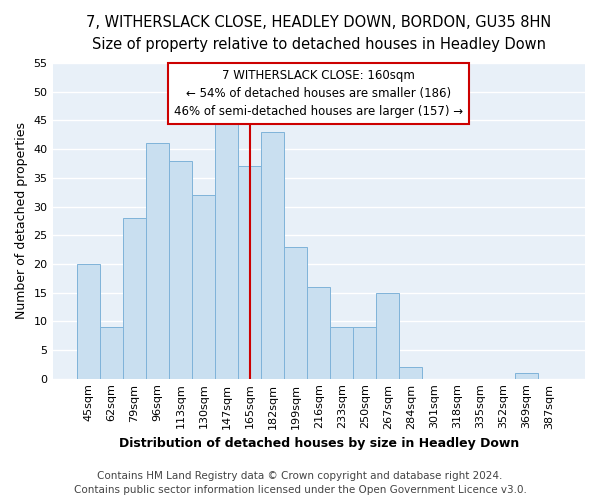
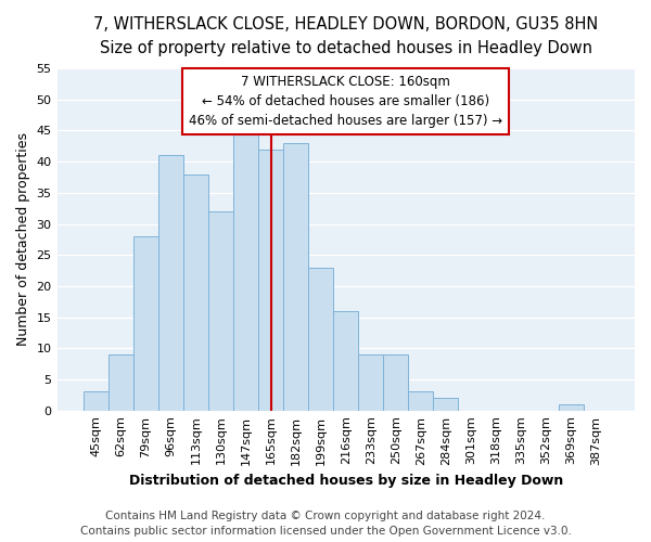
45sqm: 20 -> 3
165sqm: 37 -> 42
267sqm: 15 -> 3
